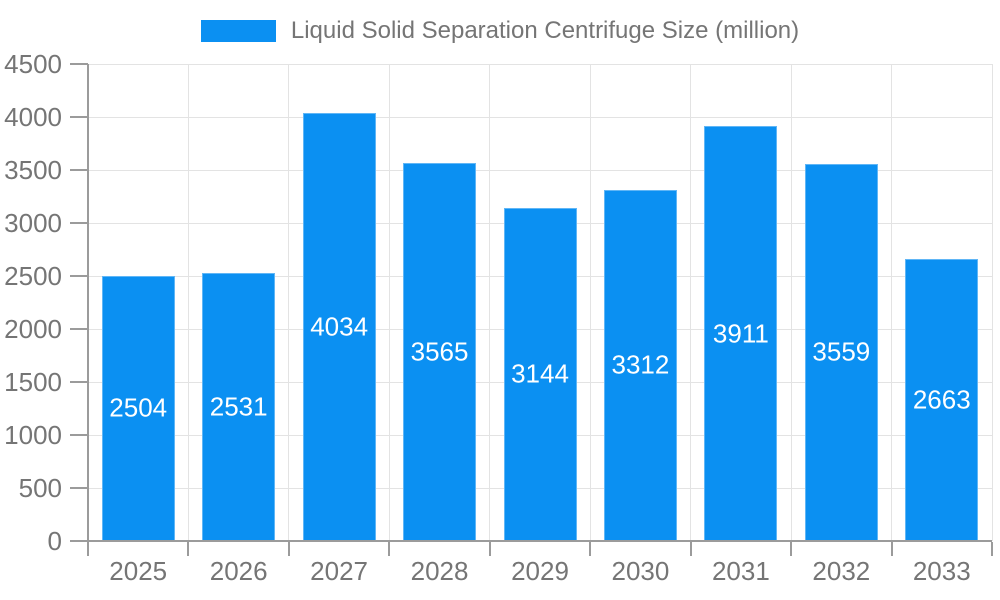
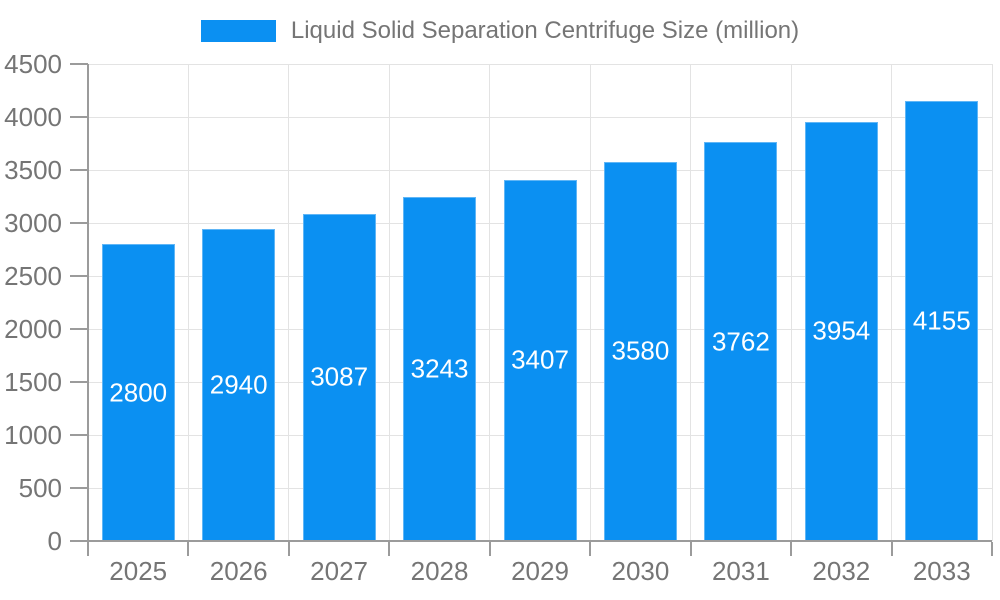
2025: 2504 -> 2800
2026: 2531 -> 2940
2027: 4034 -> 3087
2028: 3565 -> 3243
2029: 3144 -> 3407
2030: 3312 -> 3580
2031: 3911 -> 3762
2032: 3559 -> 3954
2033: 2663 -> 4155
